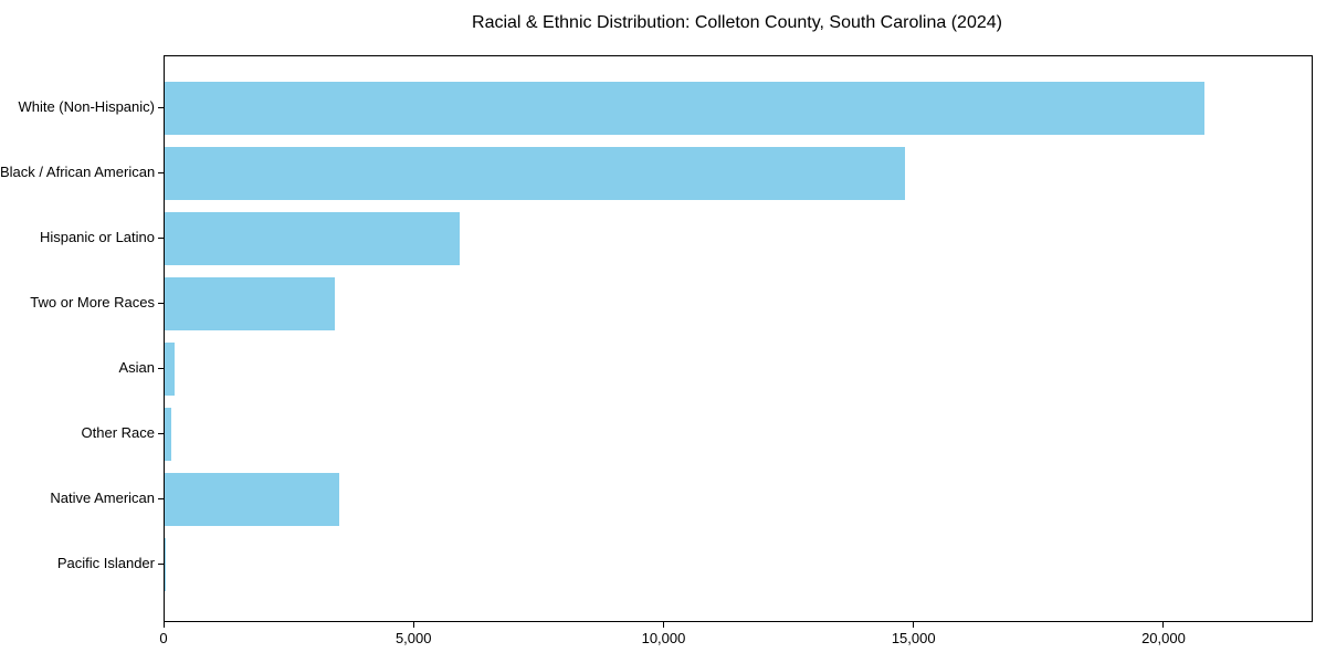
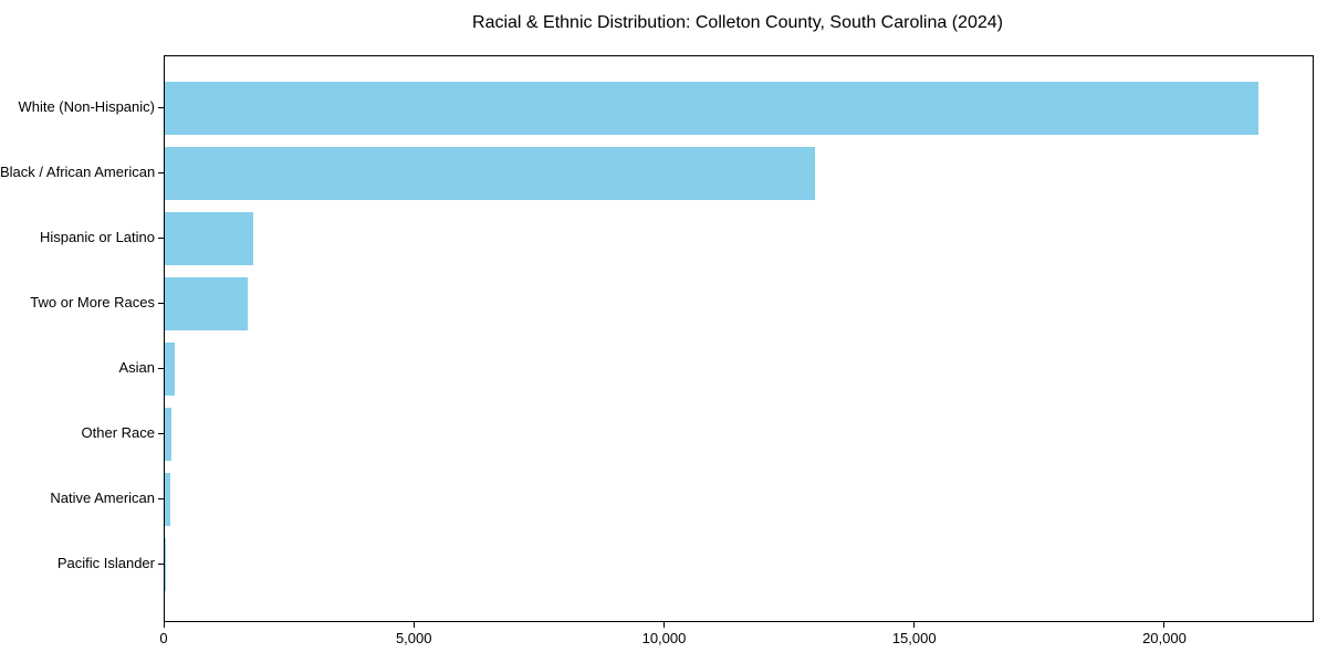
White (Non-Hispanic): 20800 -> 21800
Black / African American: 14800 -> 13000
Hispanic or Latino: 5900 -> 1800
Two or More Races: 3400 -> 1600
Native American: 3500 -> 100
